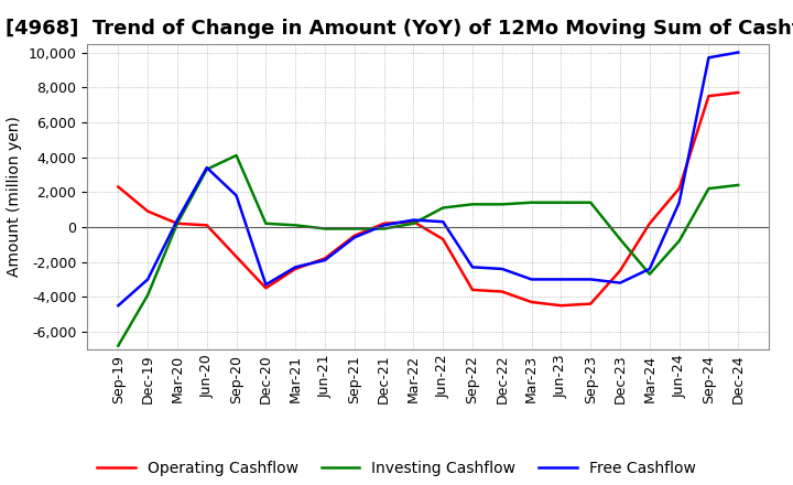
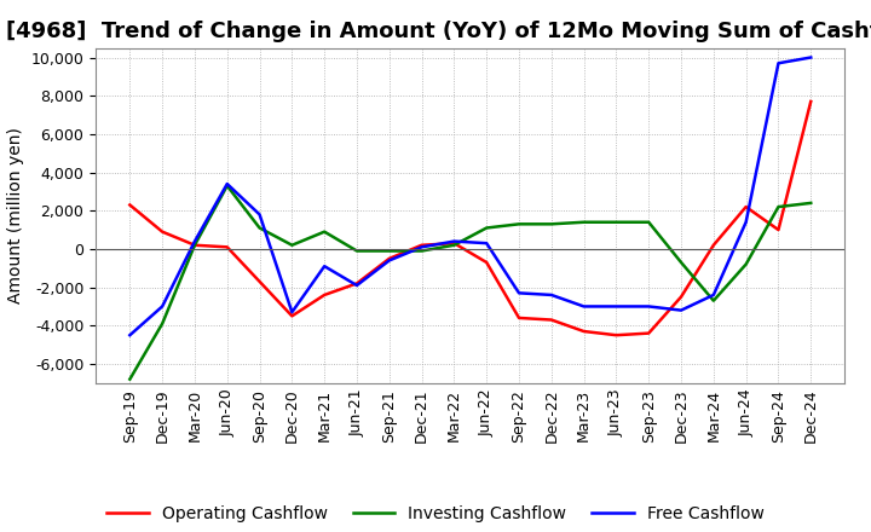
Investing Cashflow/Sep-20: 4,100 -> 1,100
Investing Cashflow/Mar-21: 100 -> 900
Free Cashflow/Mar-21: -2,300 -> -900
Operating Cashflow/Sep-24: 7,500 -> 1,000
